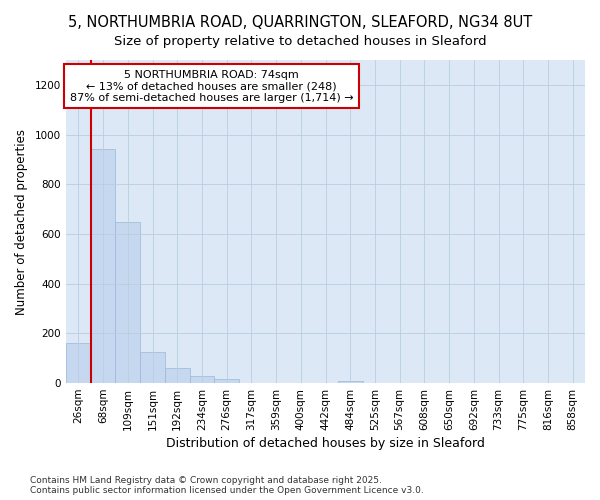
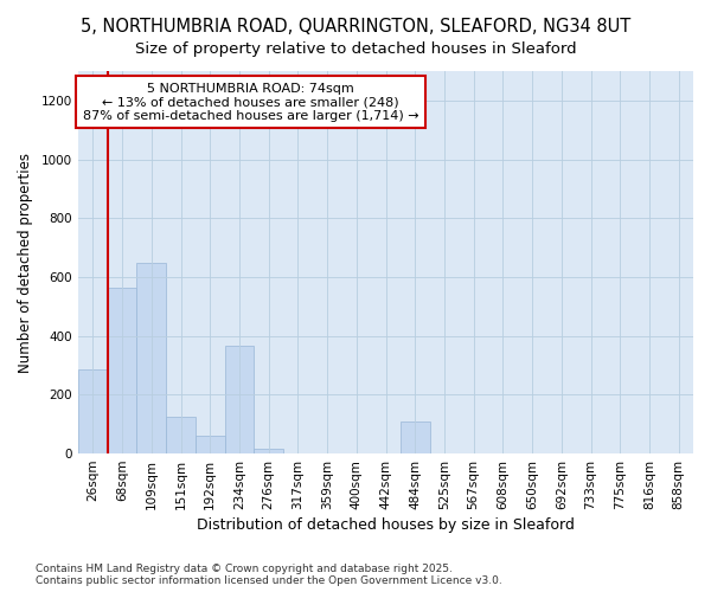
26sqm: 160 -> 285
68sqm: 940 -> 565
234sqm: 30 -> 365
484sqm: 10 -> 110
